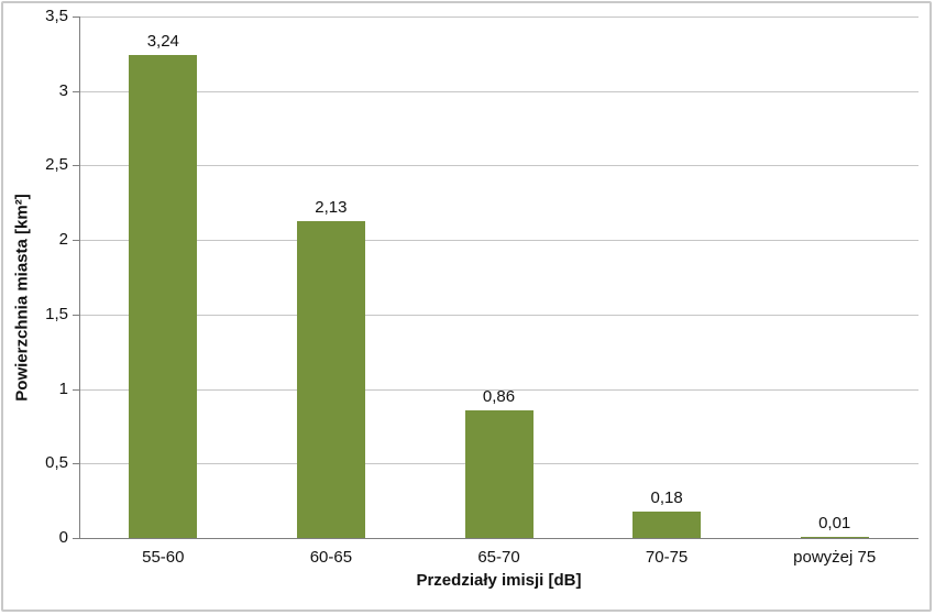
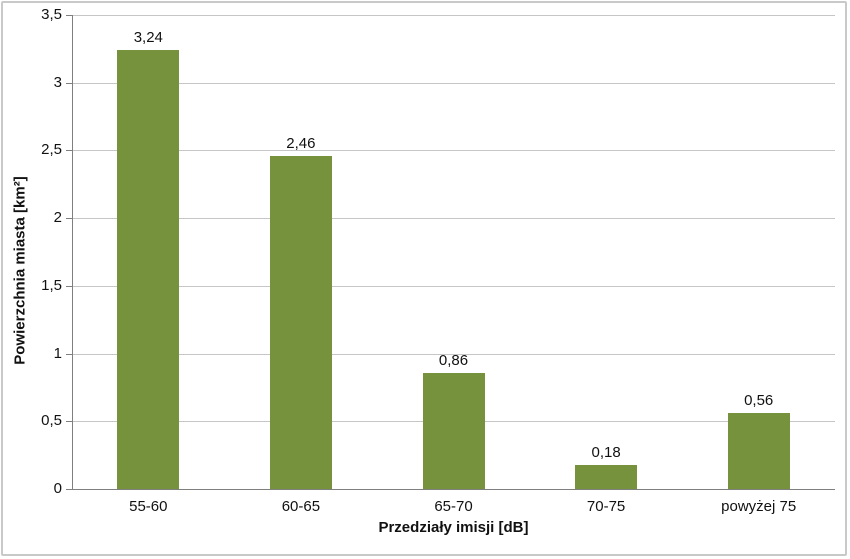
60-65: 2,13 -> 2,46
powyżej 75: 0,01 -> 0,56
